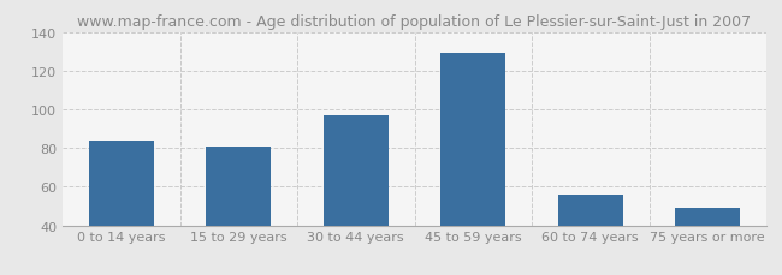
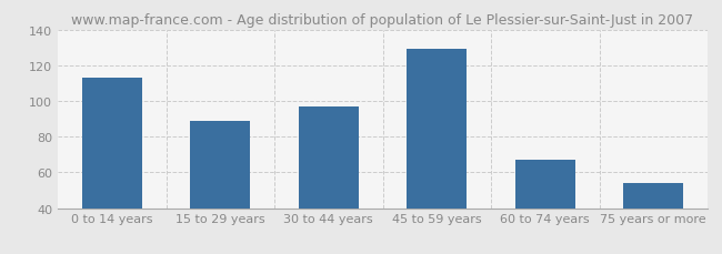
0 to 14 years: 84 -> 113
15 to 29 years: 81 -> 89
60 to 74 years: 56 -> 67
75 years or more: 49 -> 54
